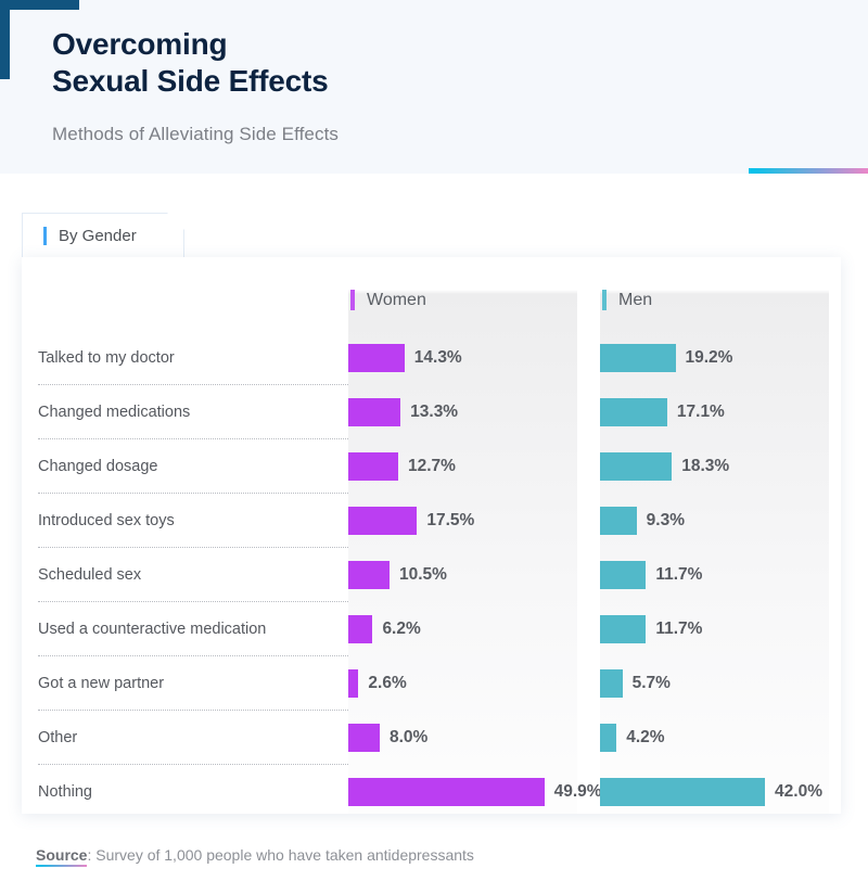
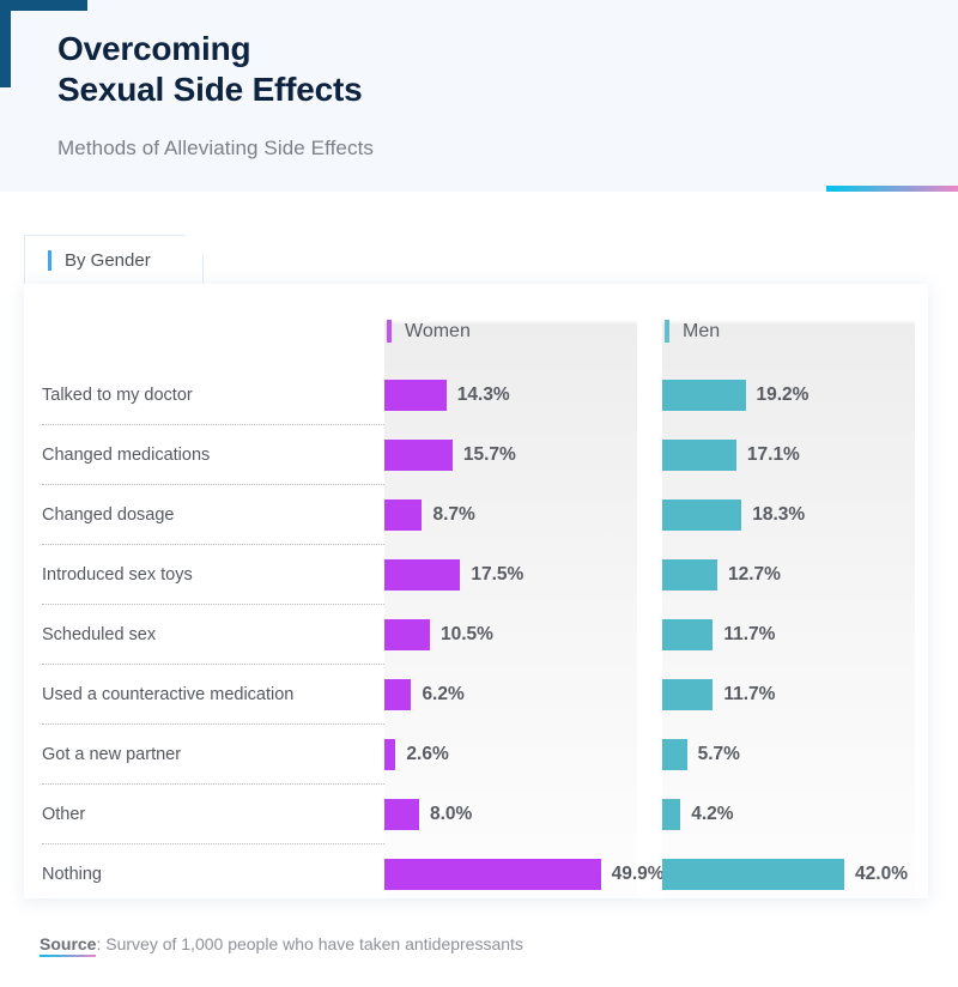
Women/Changed medications: 13.3% -> 15.7%
Women/Changed dosage: 12.7% -> 8.7%
Men/Introduced sex toys: 9.3% -> 12.7%
